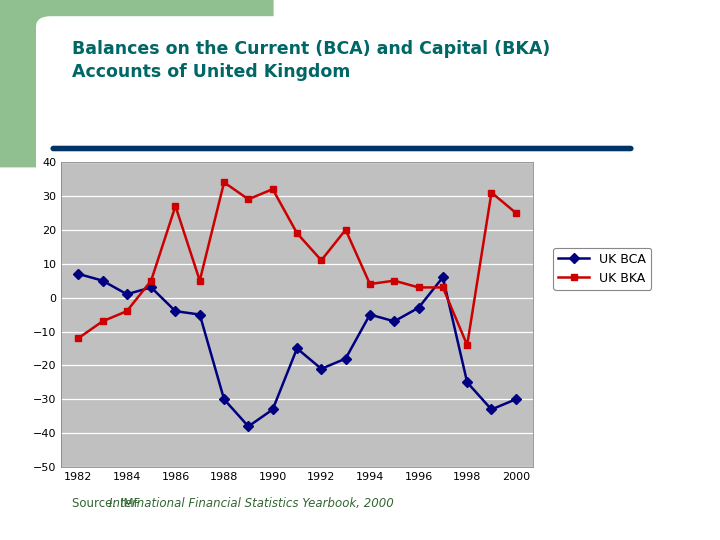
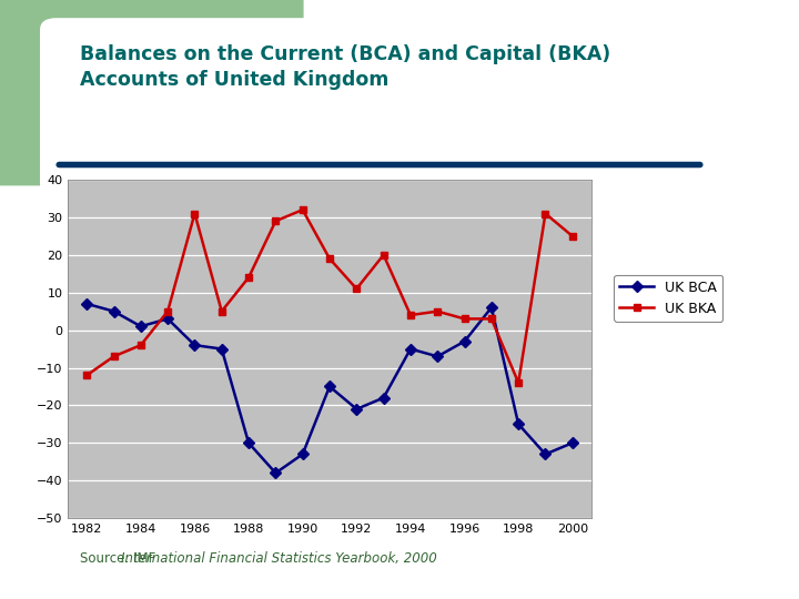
UK BKA/1986: 27 -> 31
UK BKA/1988: 34 -> 14
